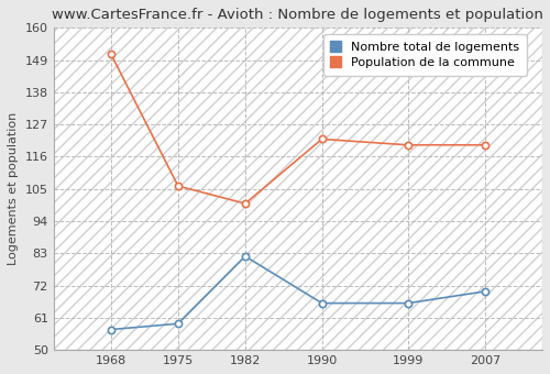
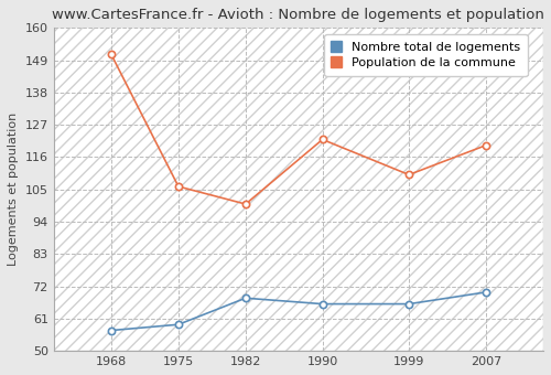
Nombre total de logements/1982: 82 -> 68
Population de la commune/1999: 120 -> 110
